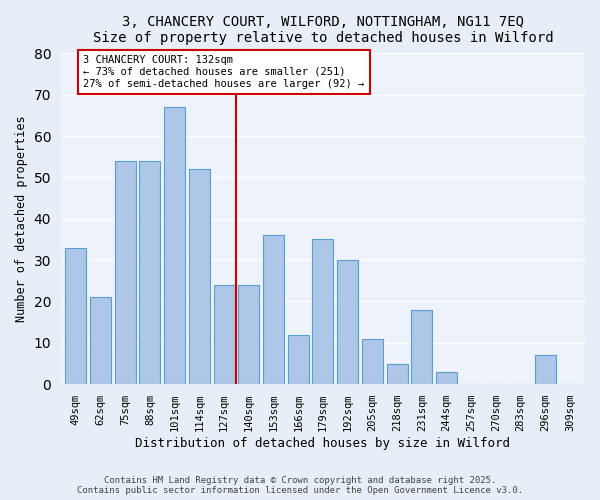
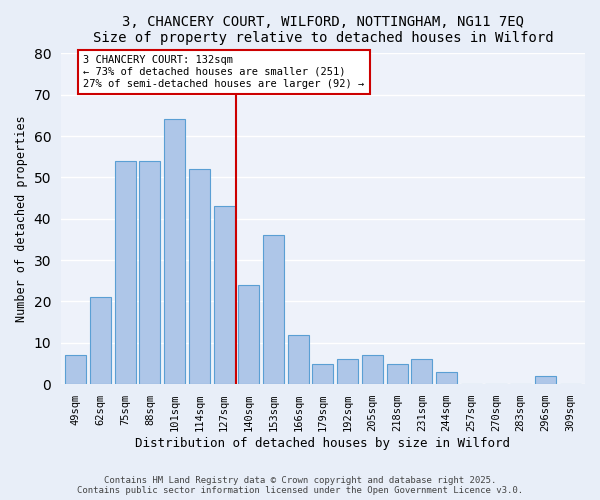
49sqm: 33 -> 7
101sqm: 67 -> 64
127sqm: 24 -> 43
179sqm: 35 -> 5
192sqm: 30 -> 6
205sqm: 11 -> 7
231sqm: 18 -> 6
296sqm: 7 -> 2
